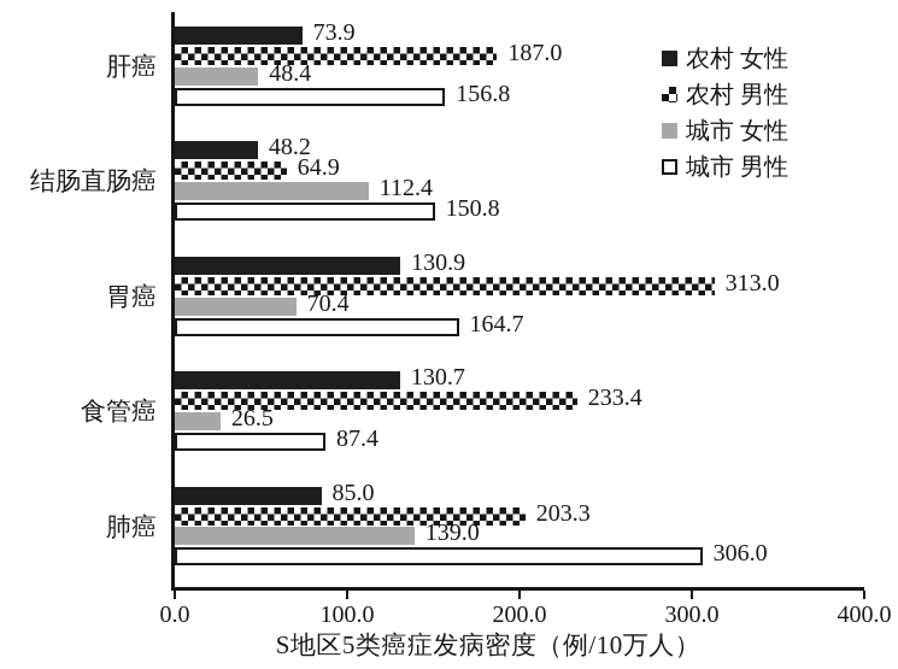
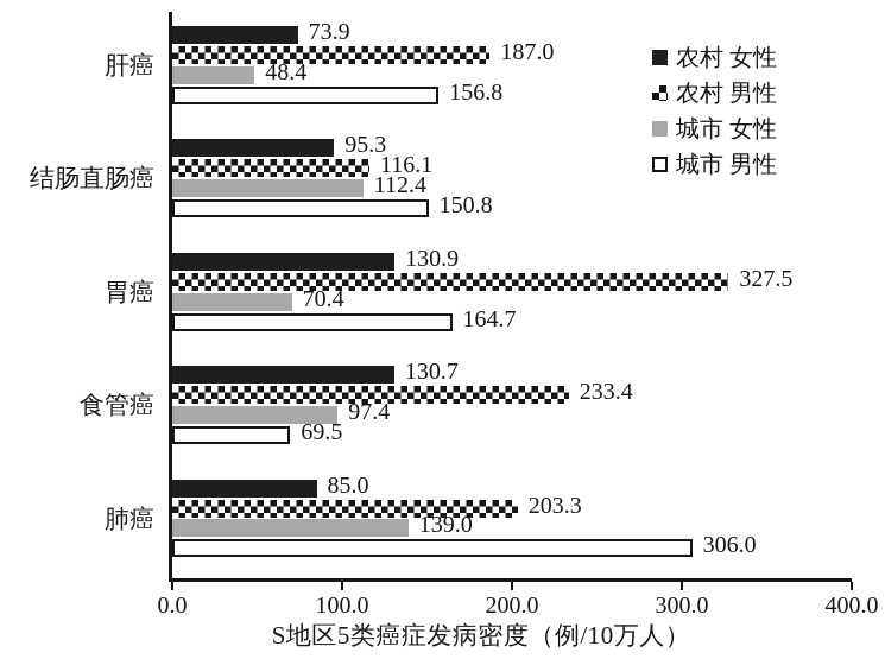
农村 女性/结肠直肠癌: 48.2 -> 95.3
农村 男性/结肠直肠癌: 64.9 -> 116.1
农村 男性/胃癌: 313.0 -> 327.5
城市 女性/食管癌: 26.5 -> 97.4
城市 男性/食管癌: 87.4 -> 69.5
